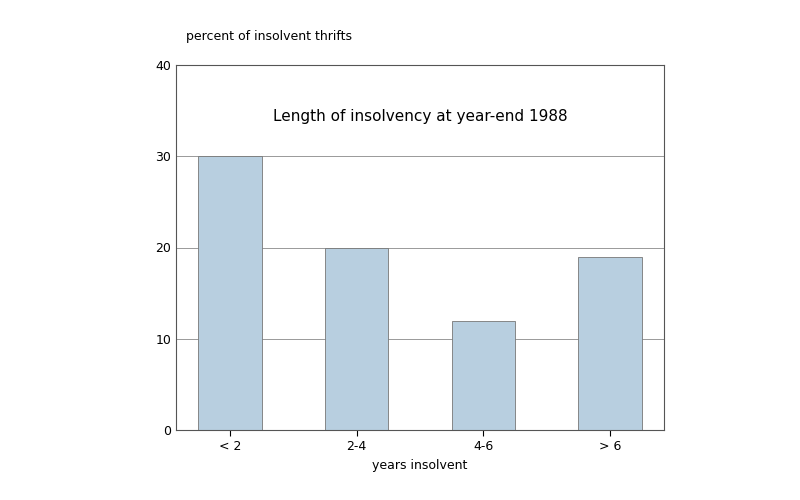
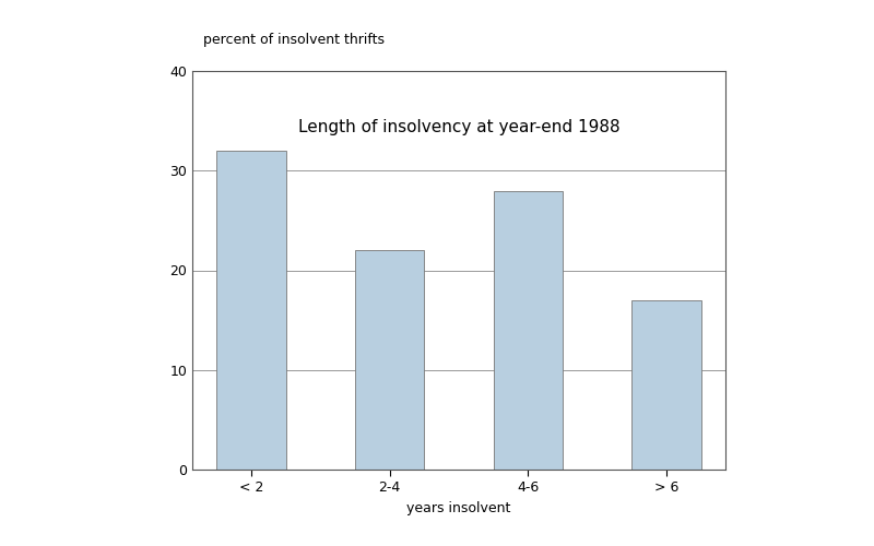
< 2: 30 -> 32
2-4: 20 -> 22
4-6: 12 -> 28
> 6: 19 -> 17
